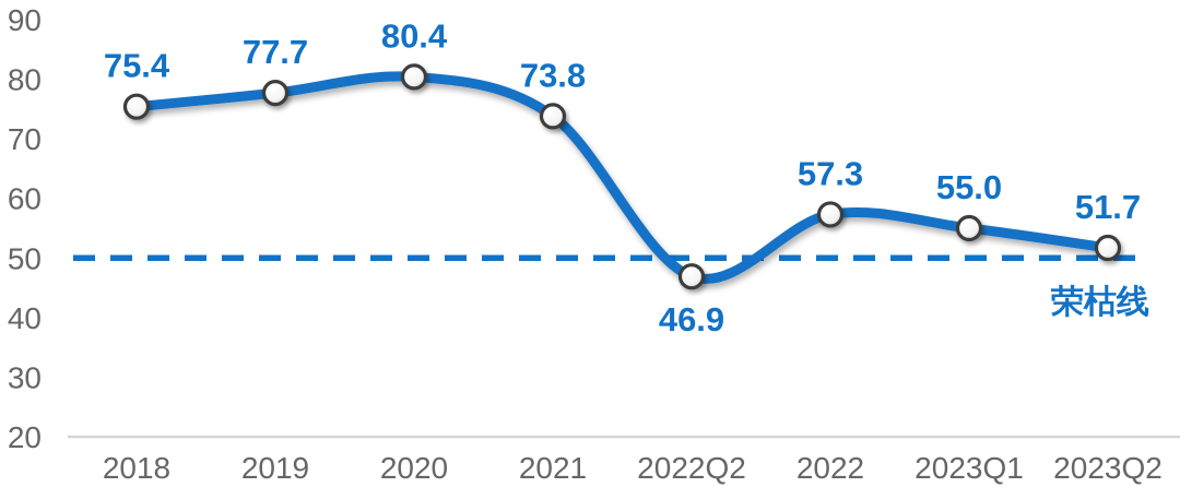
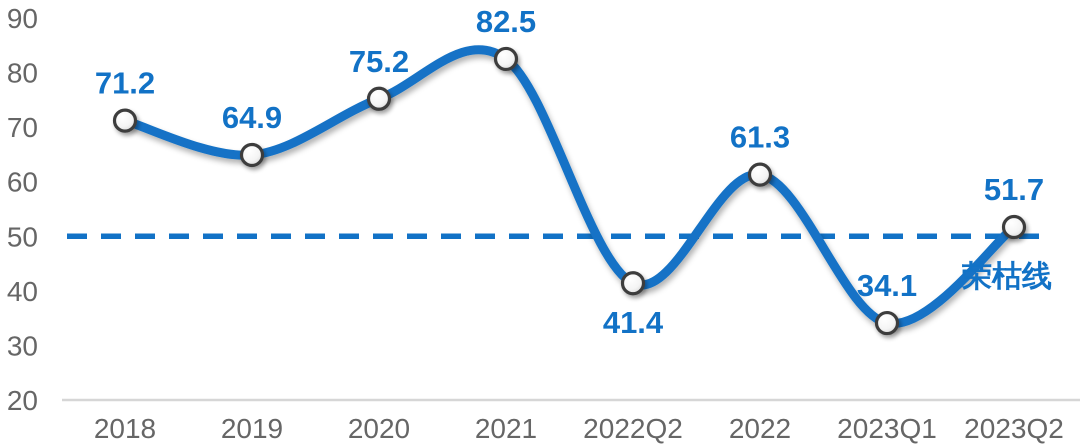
2018: 75.4 -> 71.2
2019: 77.7 -> 64.9
2020: 80.4 -> 75.2
2021: 73.8 -> 82.5
2022Q2: 46.9 -> 41.4
2022: 57.3 -> 61.3
2023Q1: 55.0 -> 34.1
